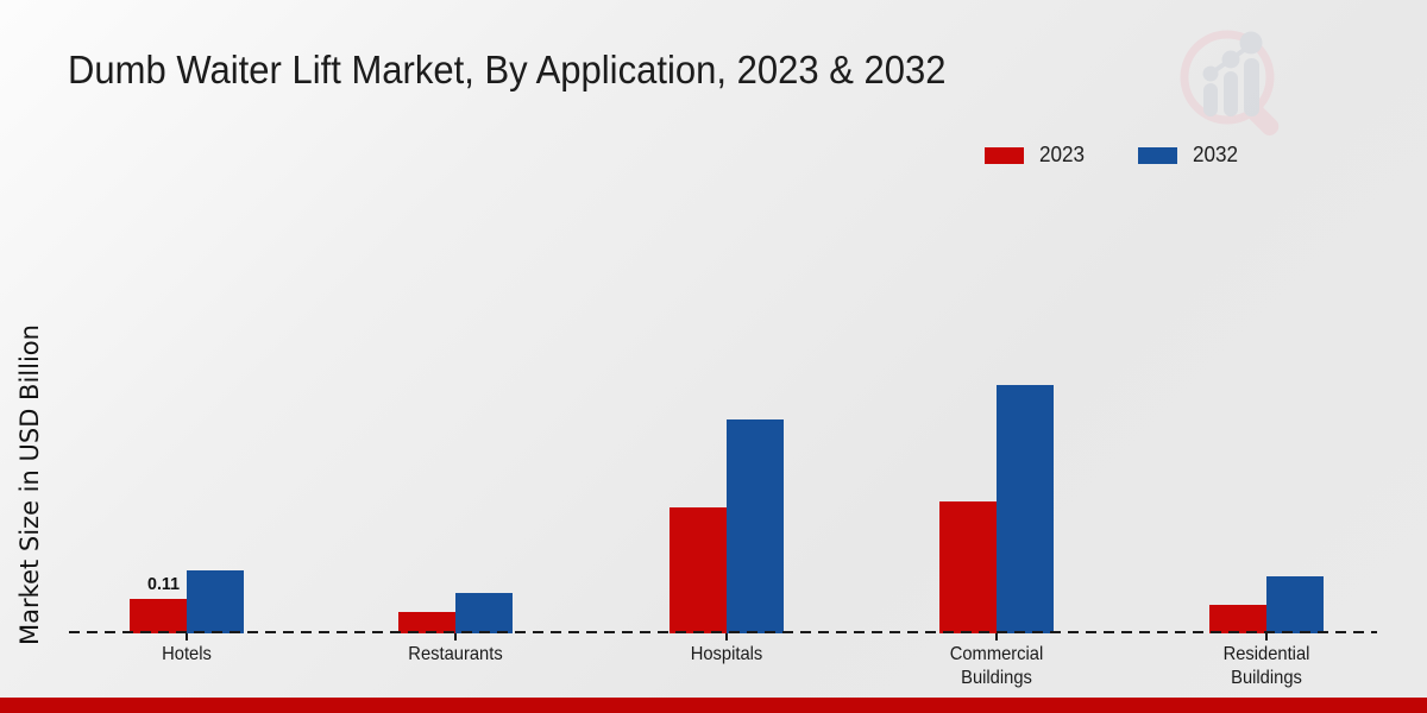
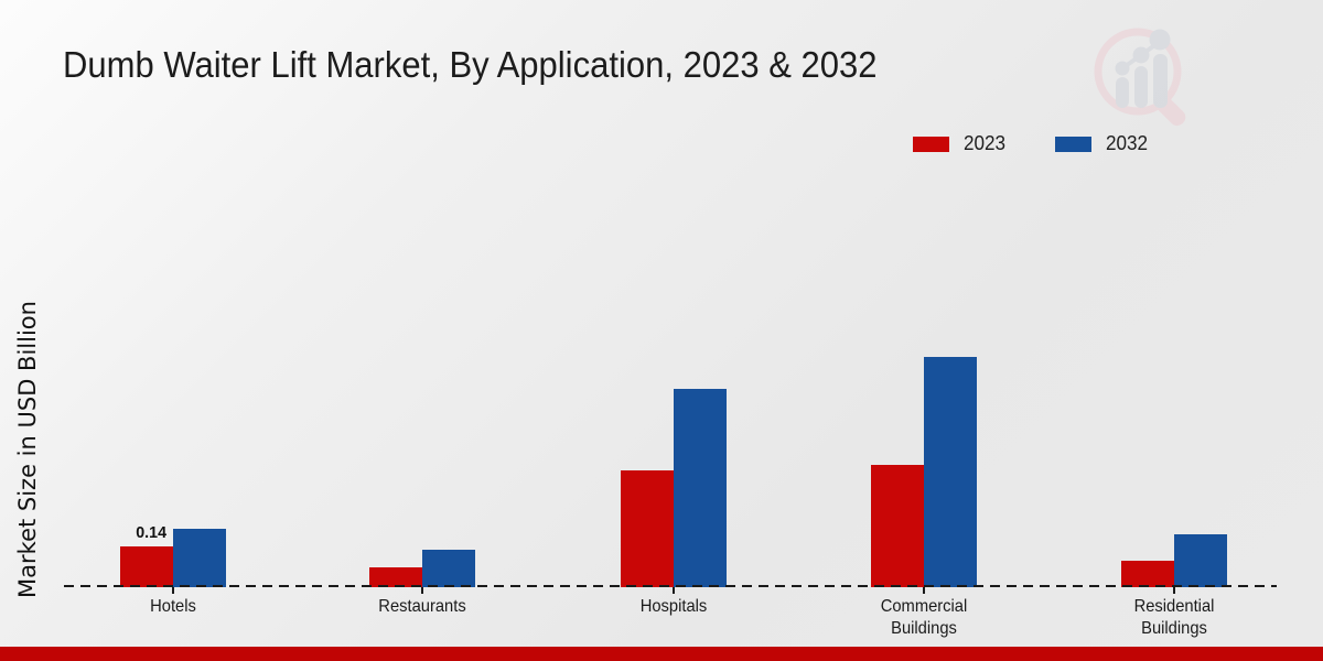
2023/Hotels: 0.11 -> 0.14
